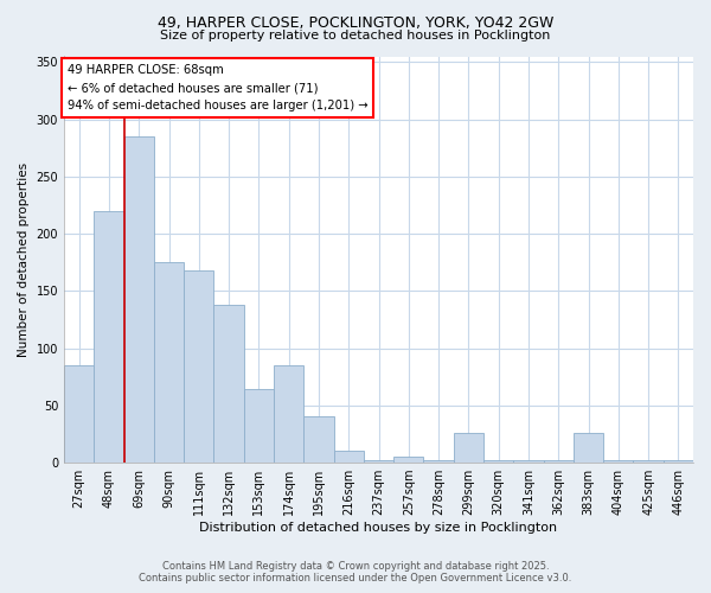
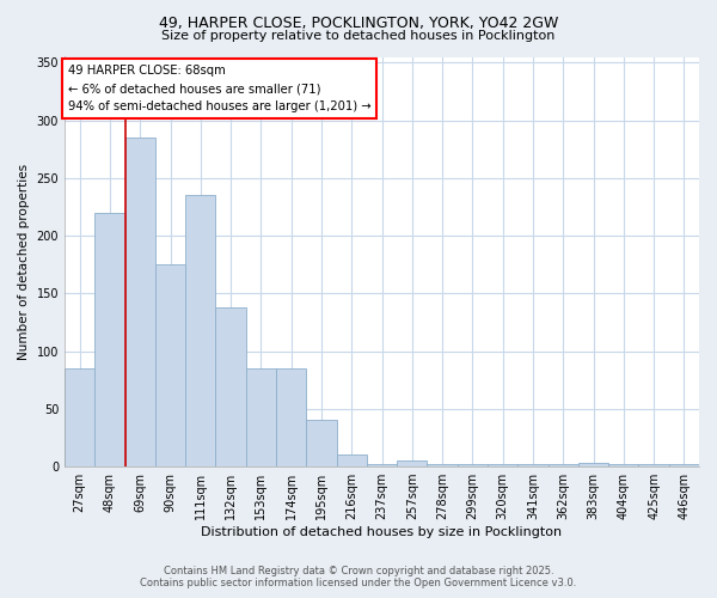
111sqm: 168 -> 235
153sqm: 64 -> 85
299sqm: 26 -> 2
383sqm: 26 -> 3
